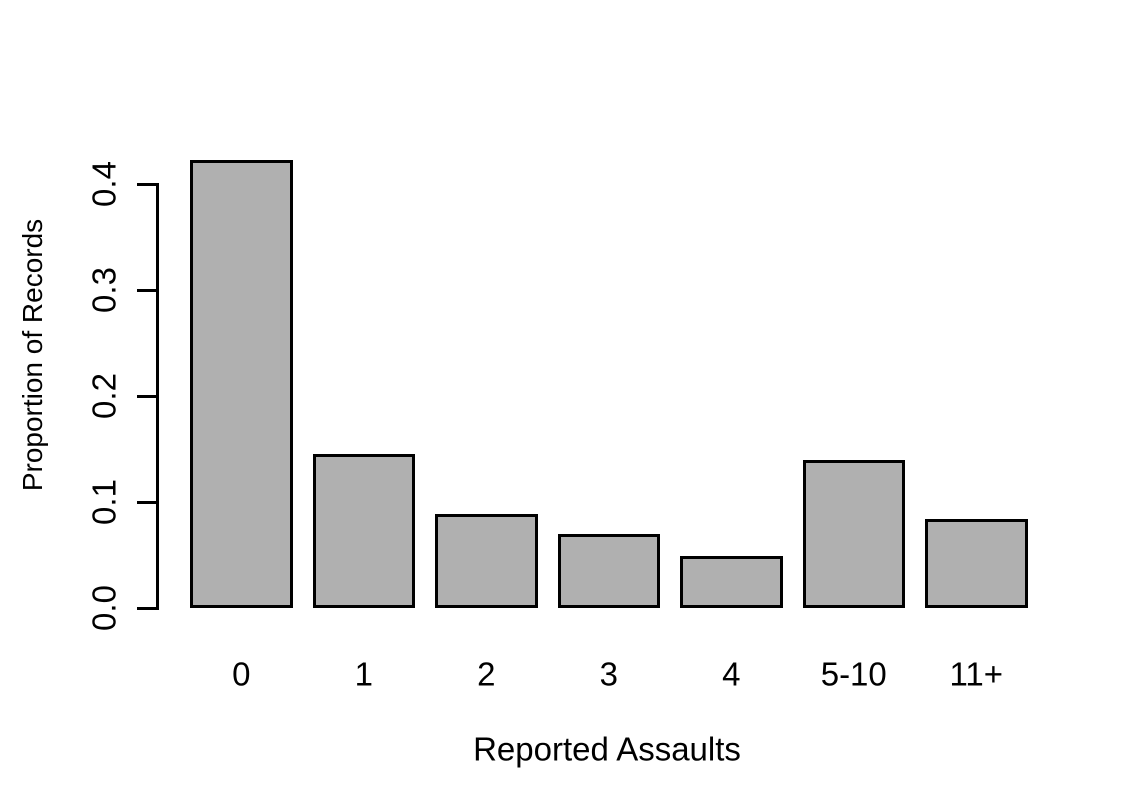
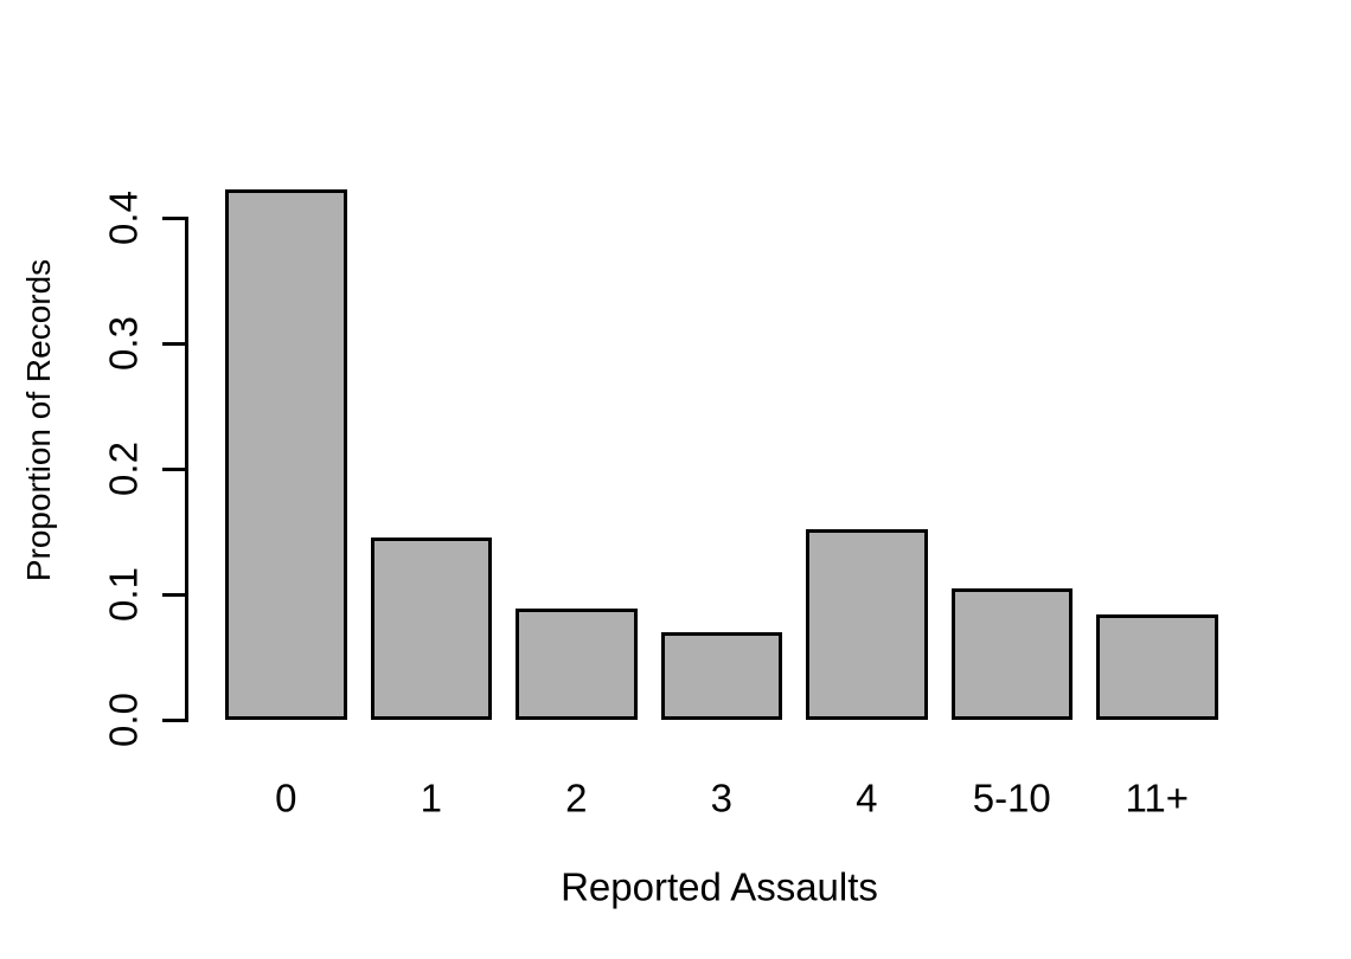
4: 0.049 -> 0.152
5-10: 0.140 -> 0.105
